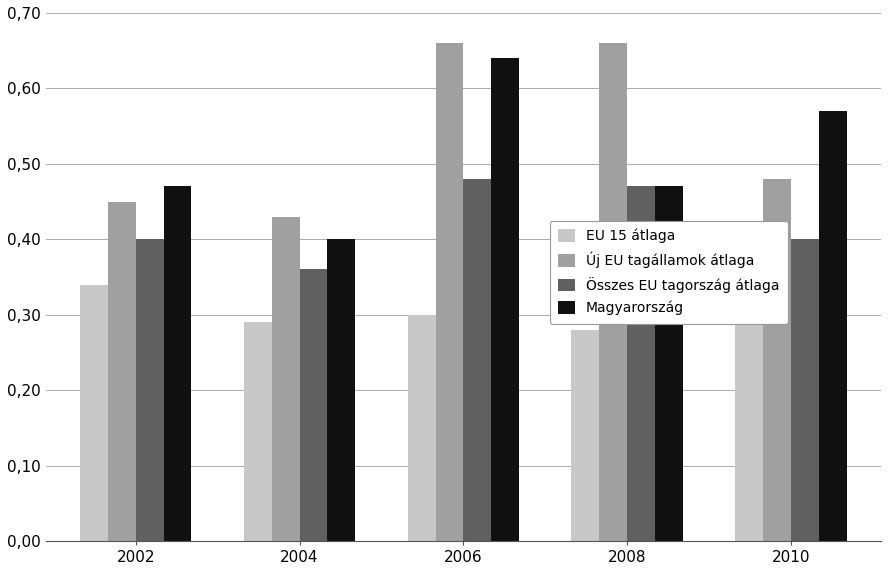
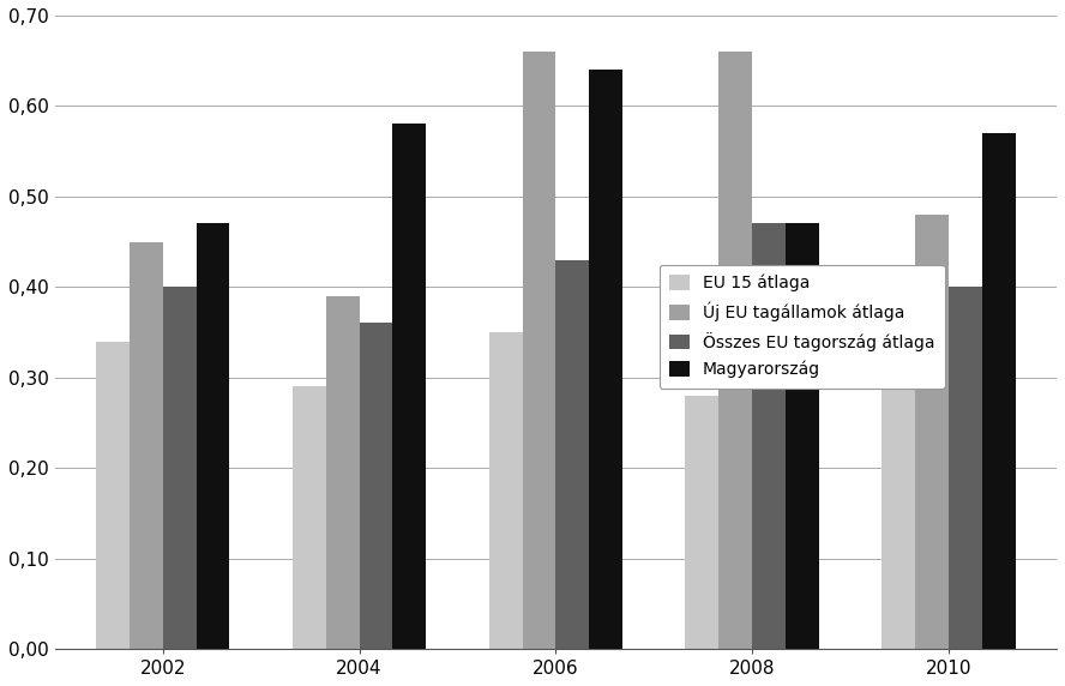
Új EU tagállamok átlaga/2004: 0,43 -> 0,39
Magyarország/2004: 0,40 -> 0,58
EU 15 átlaga/2006: 0,30 -> 0,35
Összes EU tagország átlaga/2006: 0,48 -> 0,43
